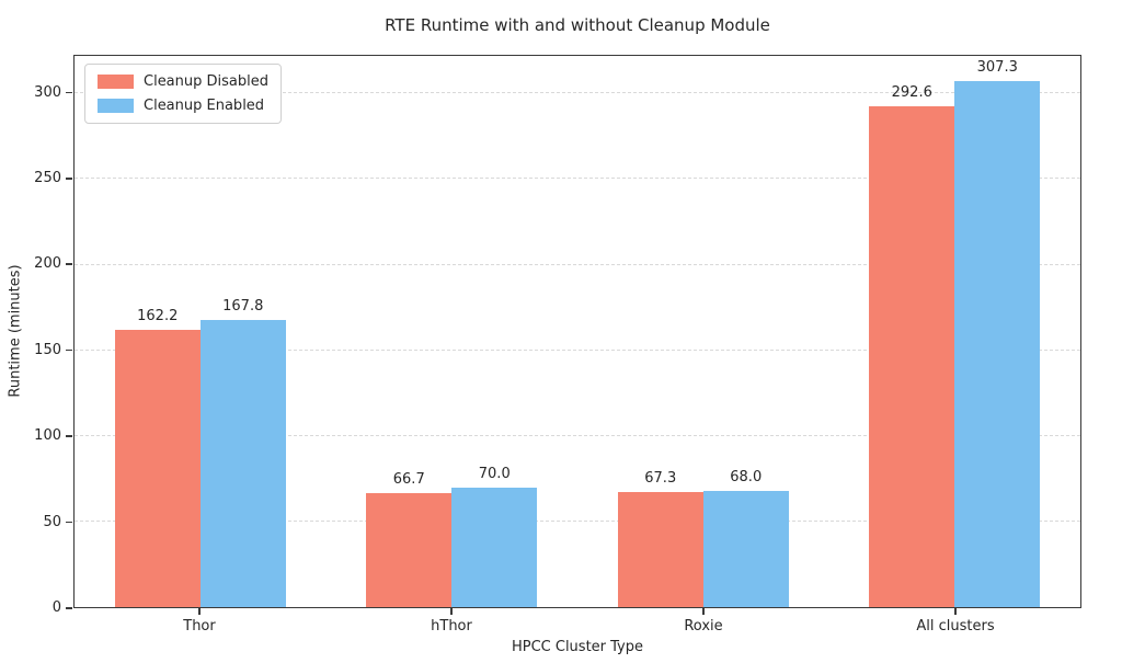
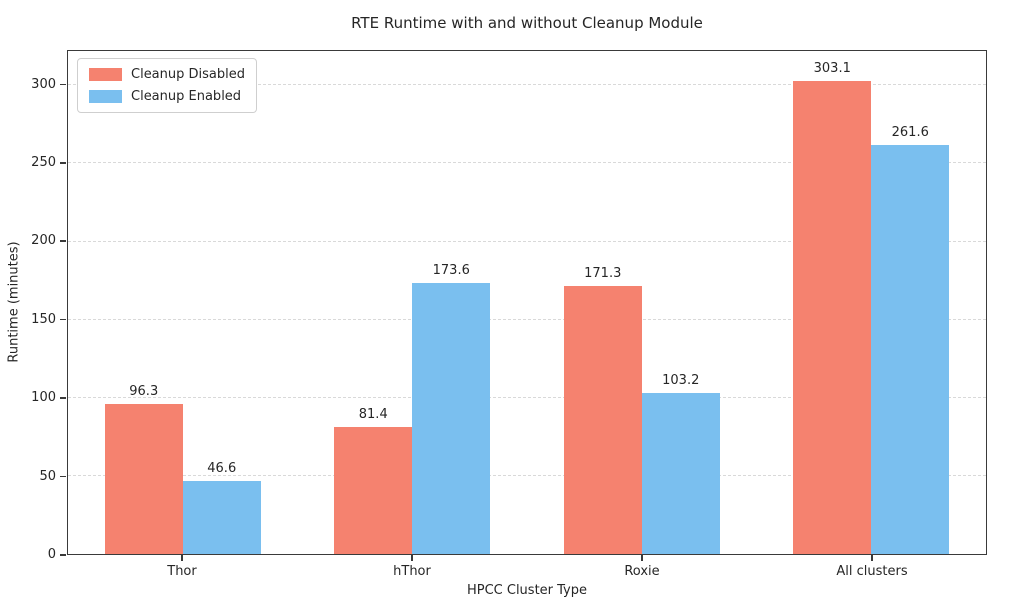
Cleanup Disabled/Thor: 162.2 -> 96.3
Cleanup Enabled/Thor: 167.8 -> 46.6
Cleanup Disabled/hThor: 66.7 -> 81.4
Cleanup Enabled/hThor: 70.0 -> 173.6
Cleanup Disabled/Roxie: 67.3 -> 171.3
Cleanup Enabled/Roxie: 68.0 -> 103.2
Cleanup Disabled/All clusters: 292.6 -> 303.1
Cleanup Enabled/All clusters: 307.3 -> 261.6
